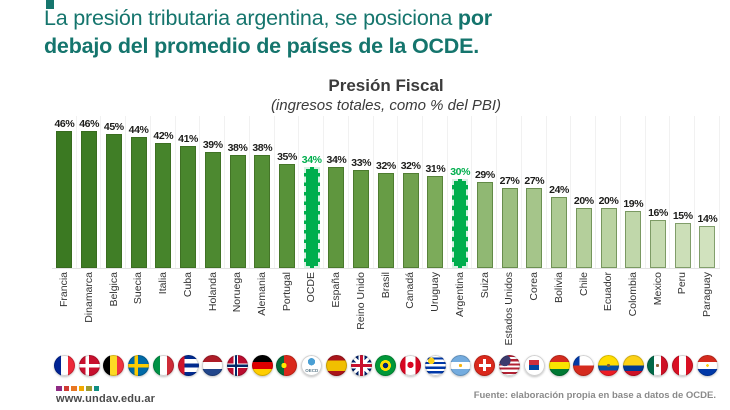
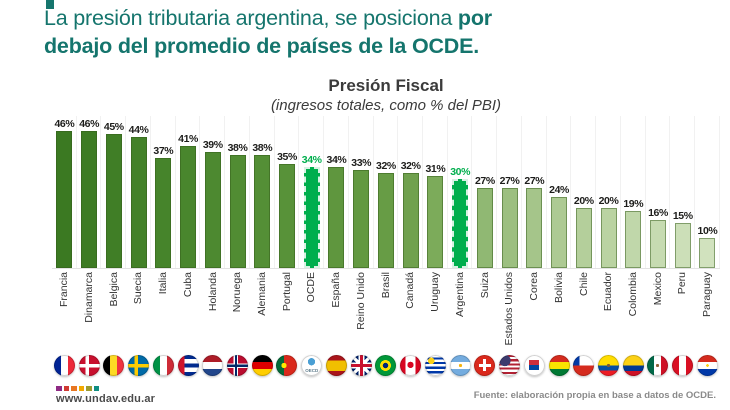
Italia: 42% -> 37%
Suiza: 29% -> 27%
Paraguay: 14% -> 10%
